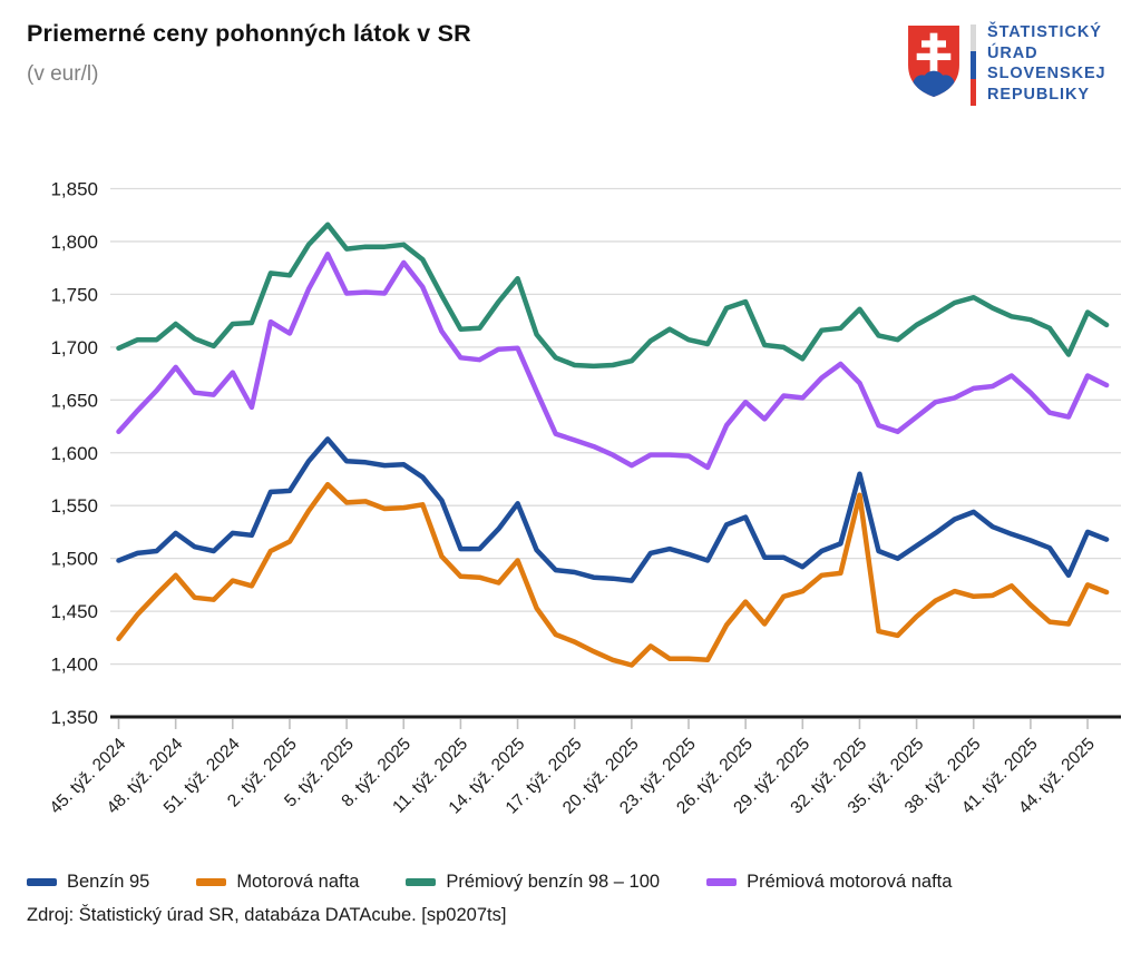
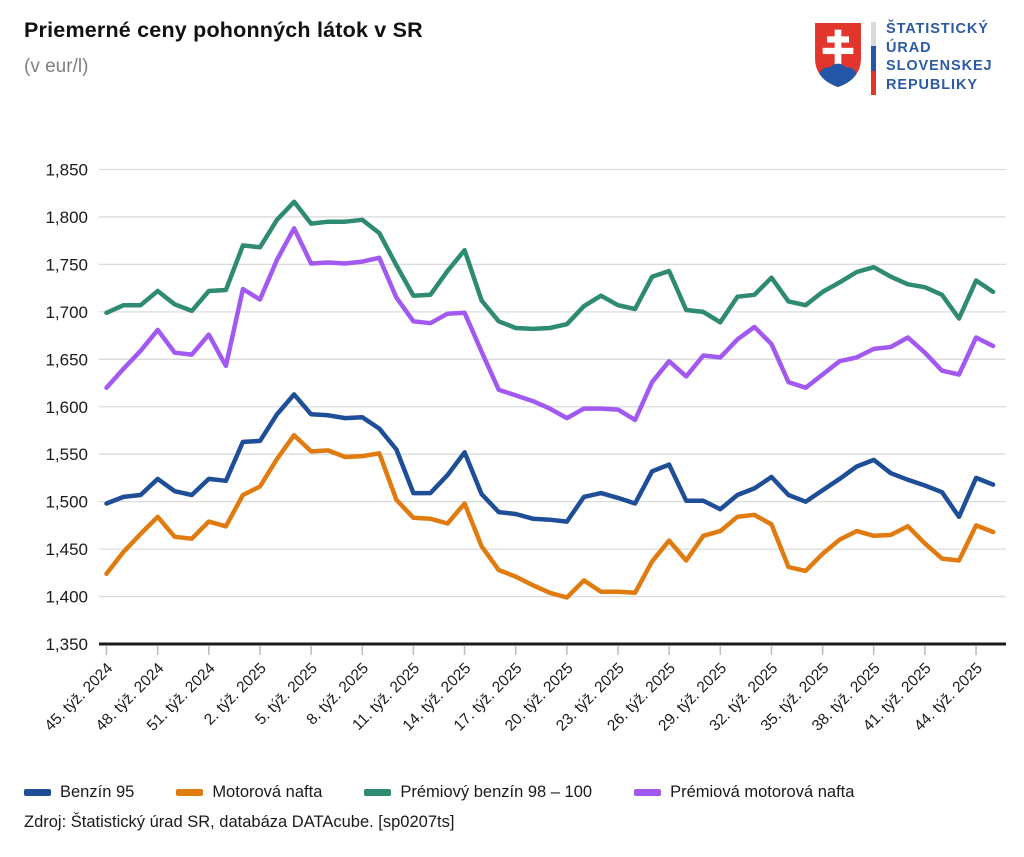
Prémiová motorová nafta/8. týž. 2025: 1,78 -> 1,75
Benzín 95/32. týž. 2025: 1,58 -> 1,53
Motorová nafta/32. týž. 2025: 1,56 -> 1,48
